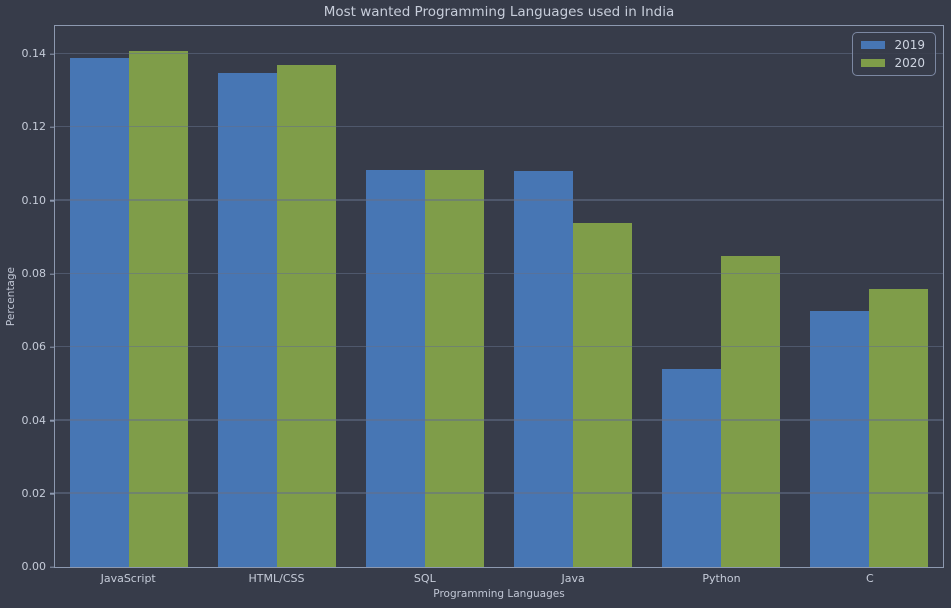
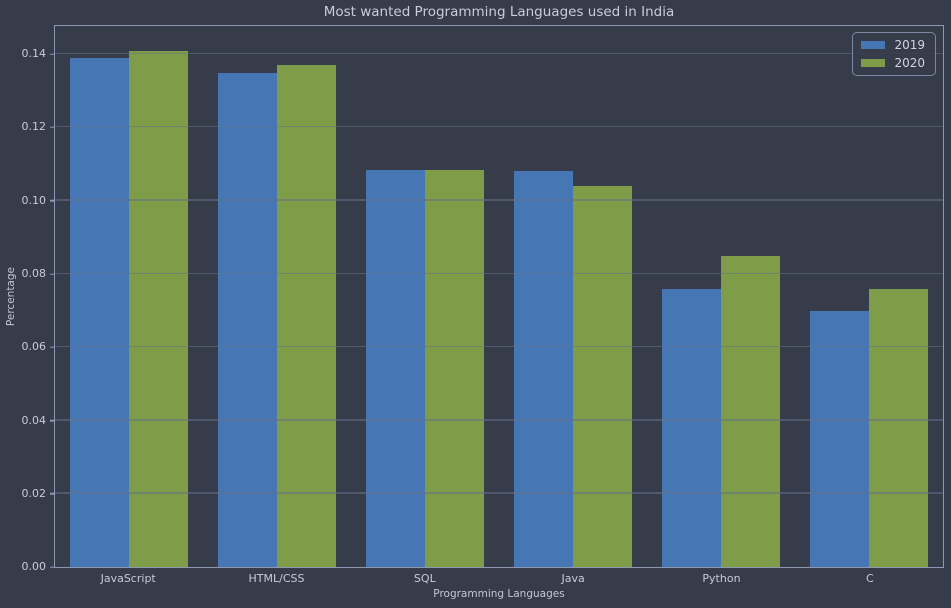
2020/Java: 0.094 -> 0.104
2019/Python: 0.054 -> 0.076
